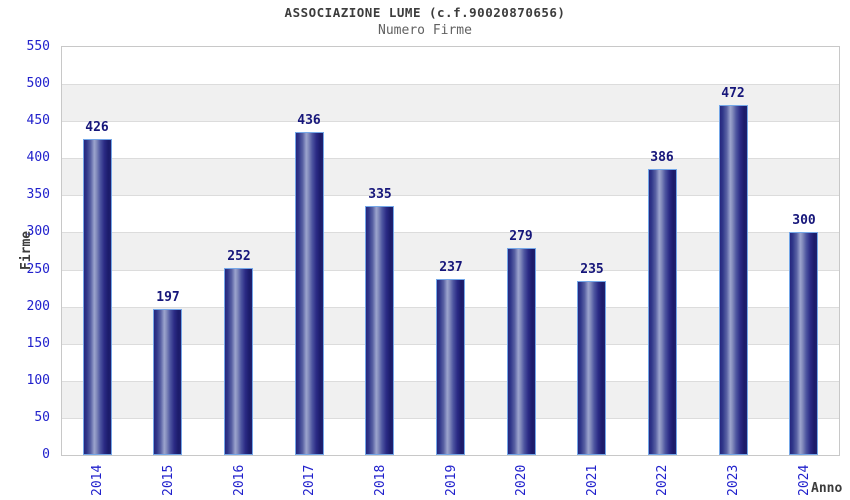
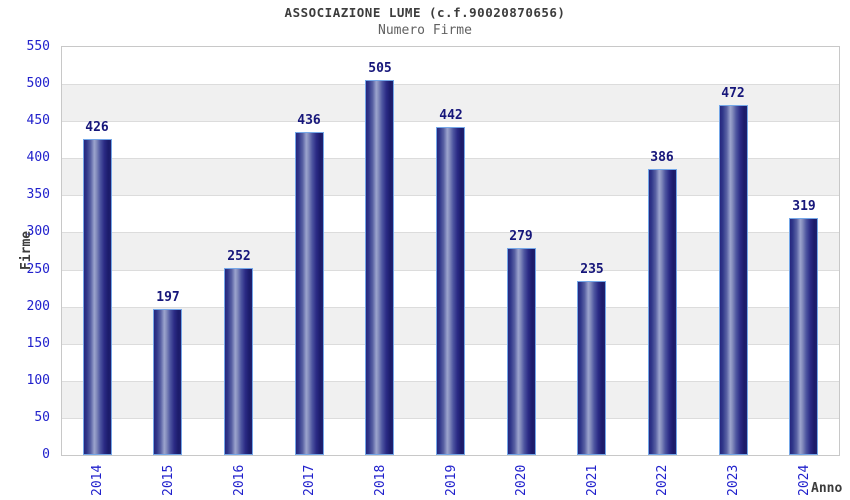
2018: 335 -> 505
2019: 237 -> 442
2024: 300 -> 319
